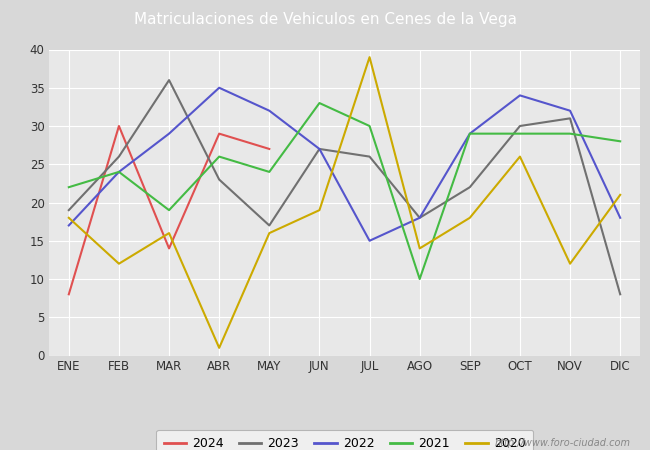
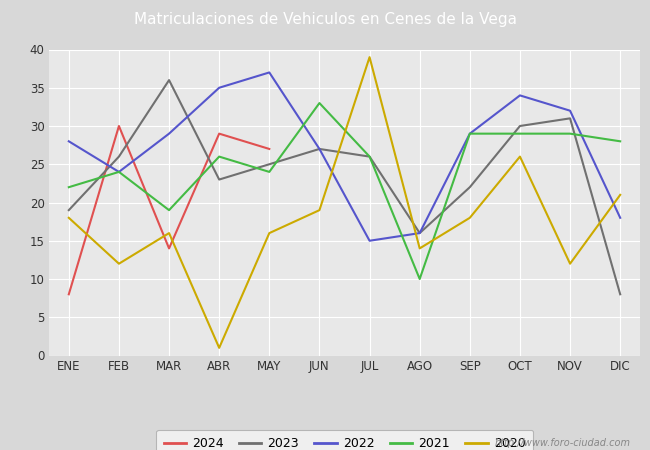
2022/ENE: 17 -> 28
2023/MAY: 17 -> 25
2022/MAY: 32 -> 37
2021/JUL: 30 -> 26
2023/AGO: 18 -> 16
2022/AGO: 18 -> 16
